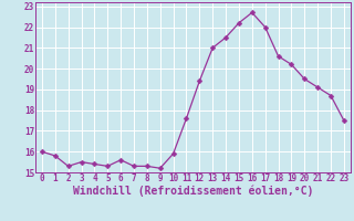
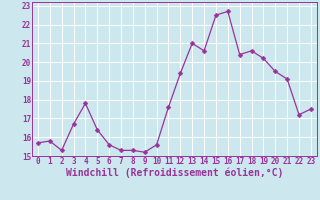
0: 16.0 -> 15.7
3: 15.5 -> 16.7
4: 15.4 -> 17.8
5: 15.3 -> 16.4
10: 15.9 -> 15.6
14: 21.5 -> 20.6
15: 22.2 -> 22.5
17: 22.0 -> 20.4
22: 18.7 -> 17.2
